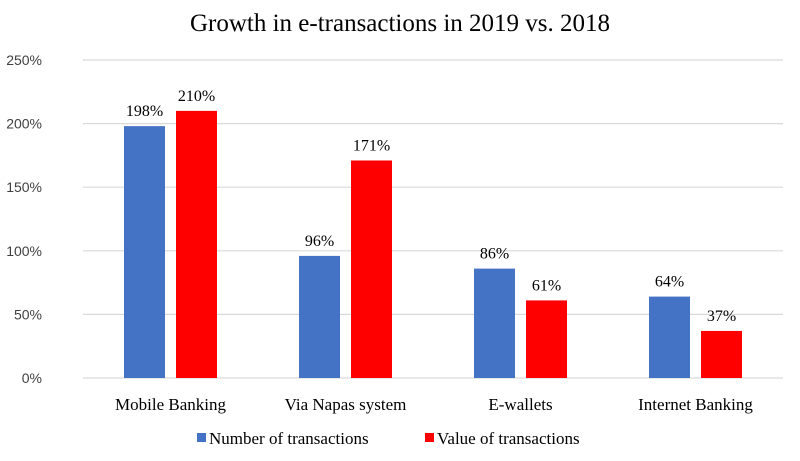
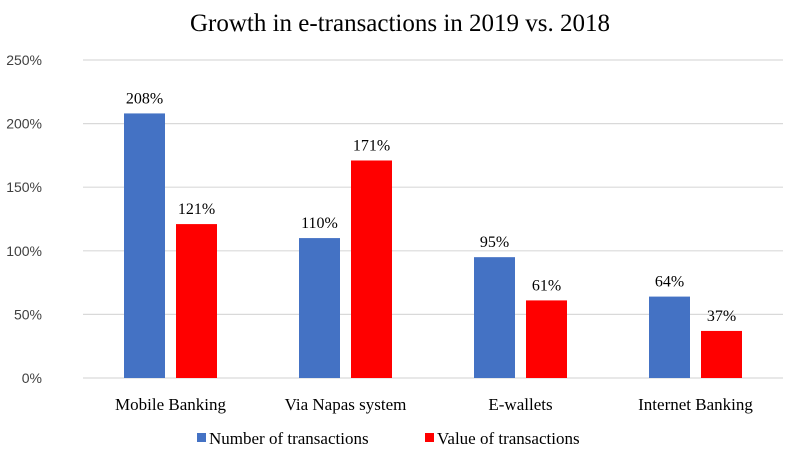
Number of transactions/Mobile Banking: 198% -> 208%
Value of transactions/Mobile Banking: 210% -> 121%
Number of transactions/Via Napas system: 96% -> 110%
Number of transactions/E-wallets: 86% -> 95%
